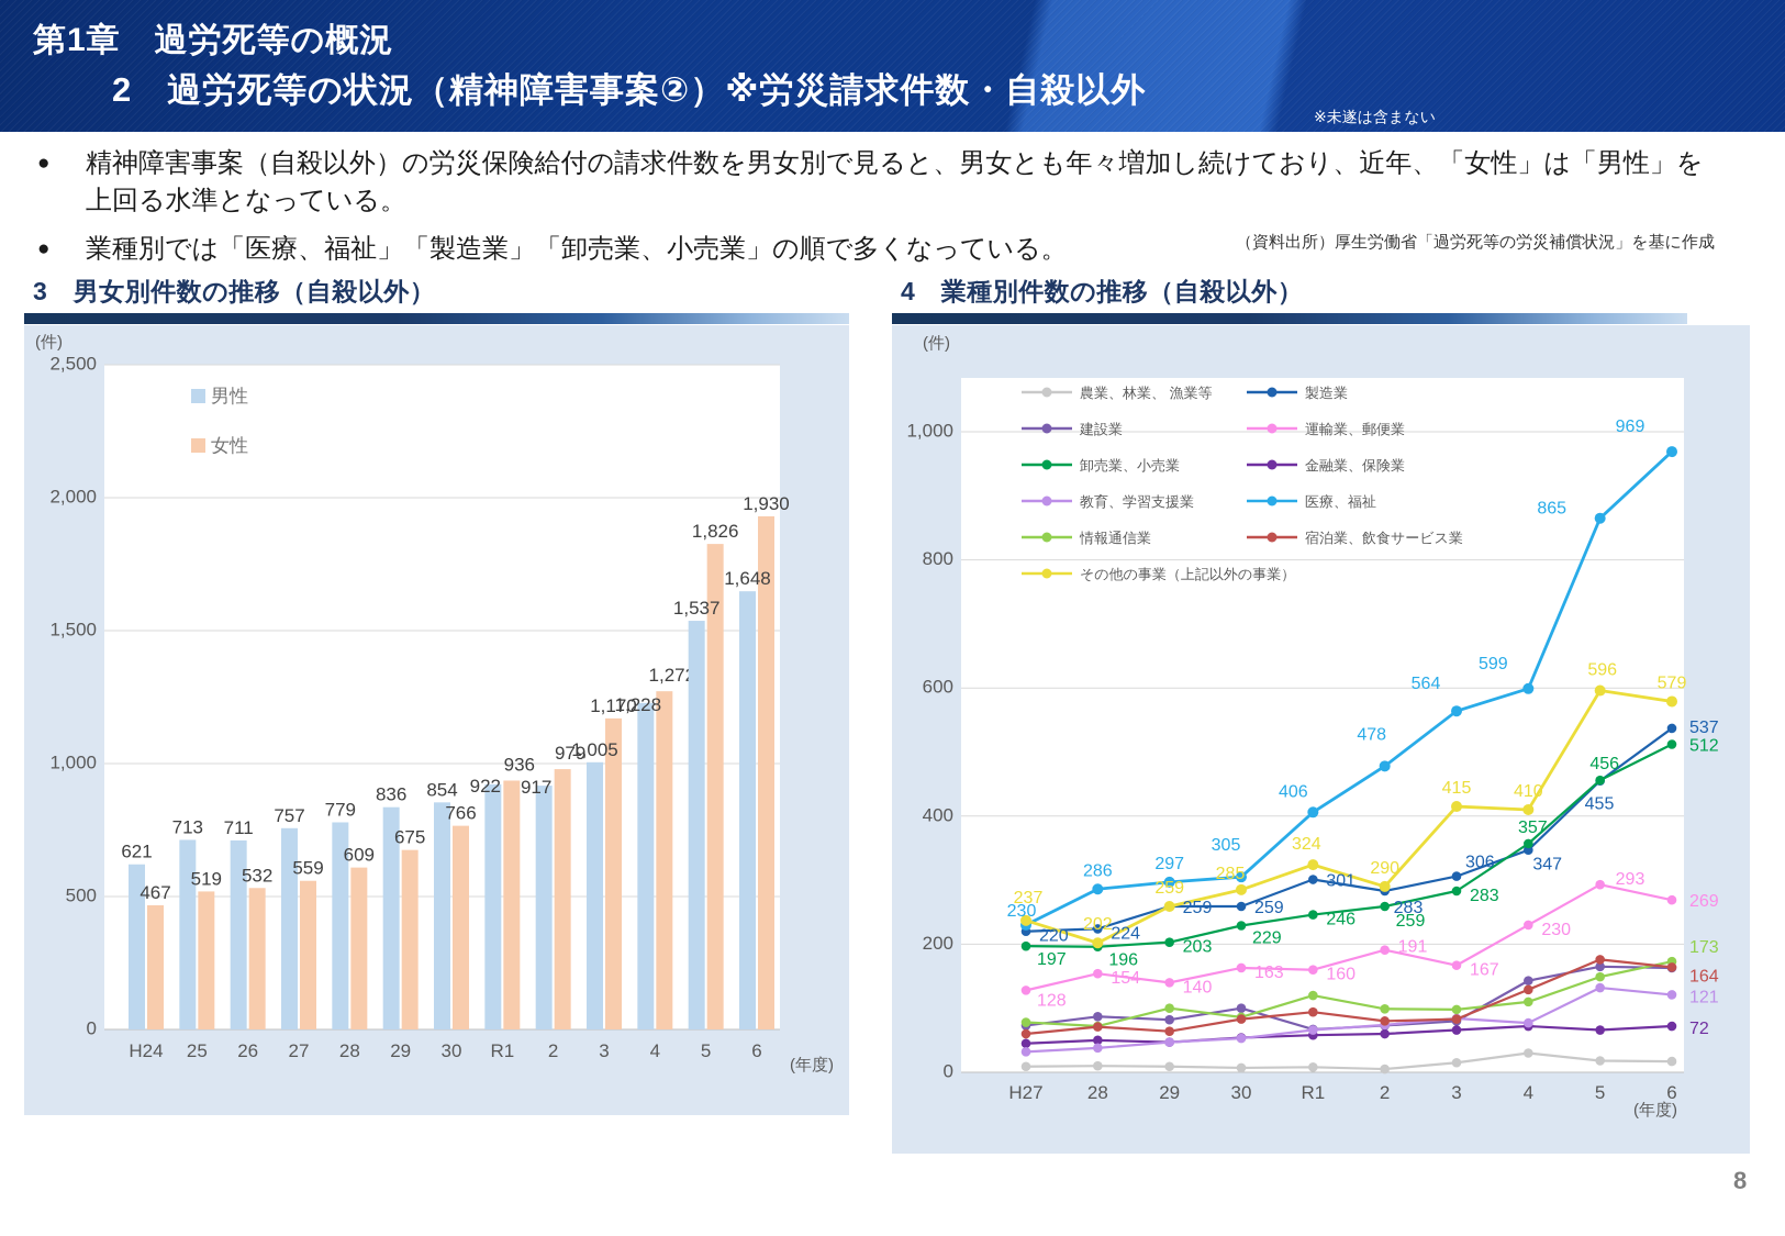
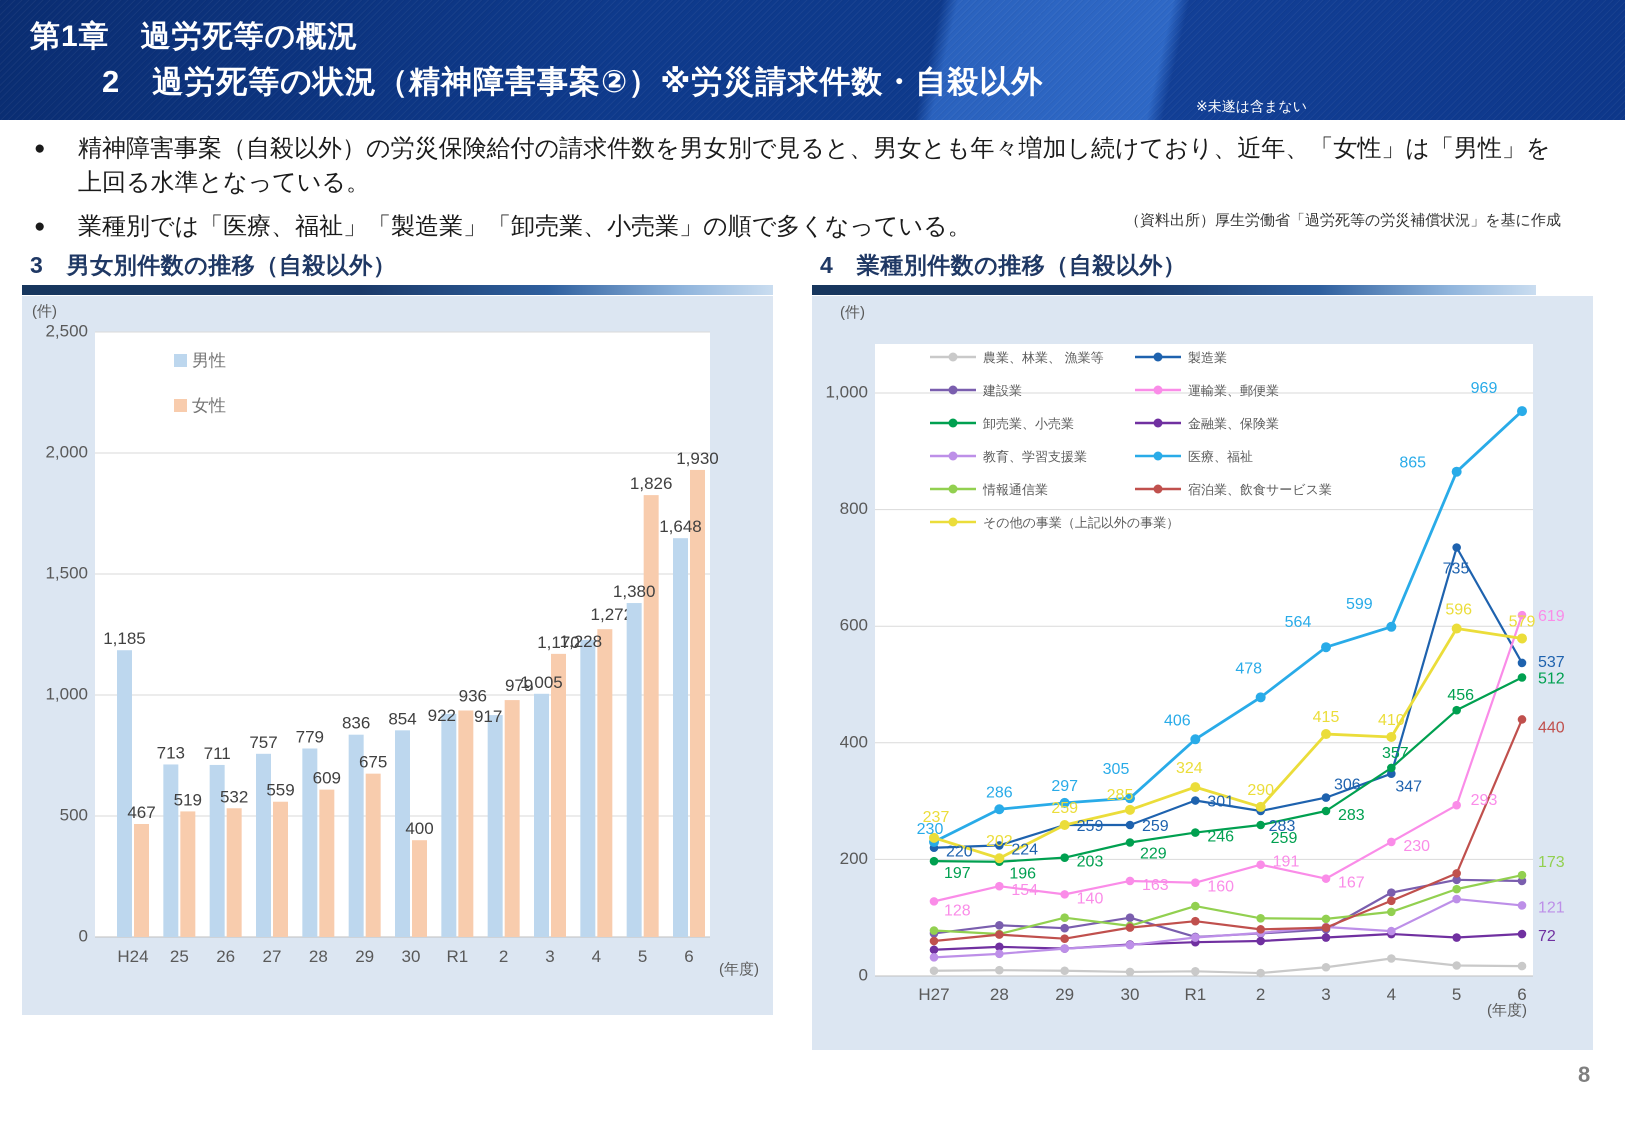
3 男女別件数の推移（自殺以外）/男性/H24: 621 -> 1,185
3 男女別件数の推移（自殺以外）/女性/30: 766 -> 400
3 男女別件数の推移（自殺以外）/男性/5: 1,537 -> 1,380
4 業種別件数の推移（自殺以外）/製造業/5: 455 -> 735
4 業種別件数の推移（自殺以外）/運輸業、郵便業/6: 269 -> 619
4 業種別件数の推移（自殺以外）/宿泊業、飲食サービス業/6: 164 -> 440
